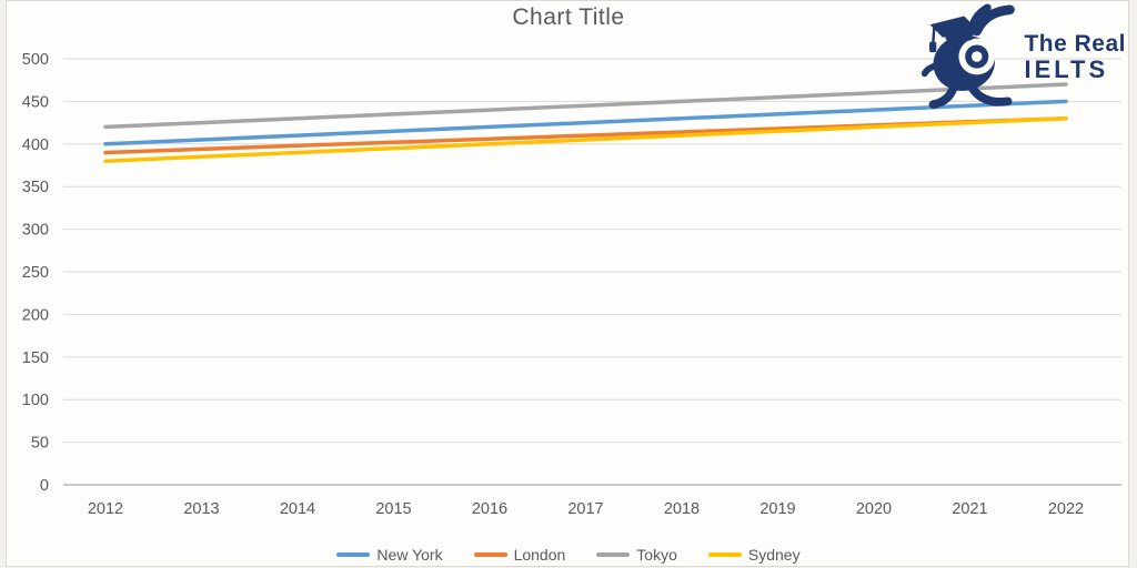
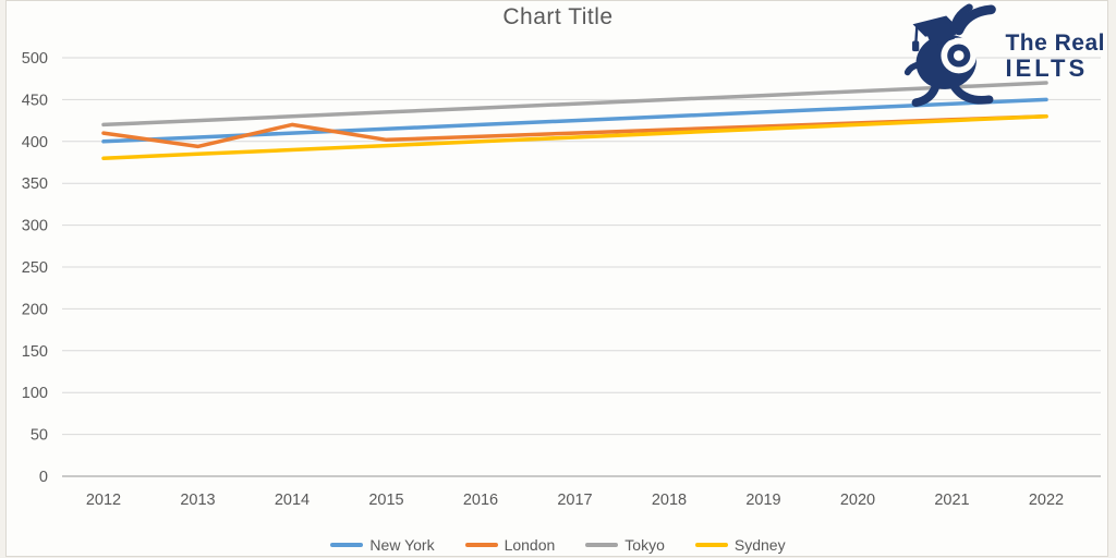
London/2012: 390 -> 410
London/2014: 400 -> 420
